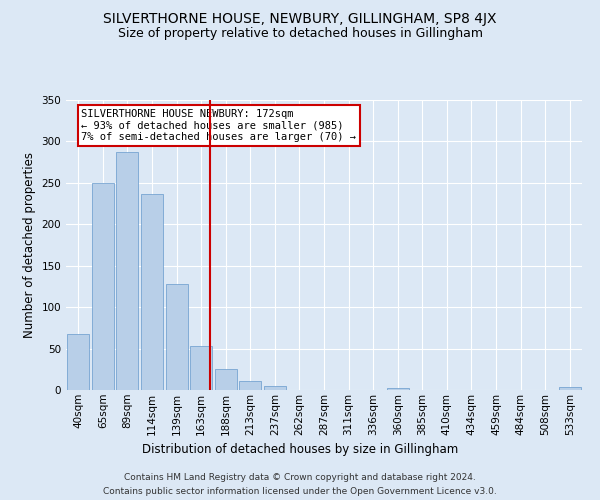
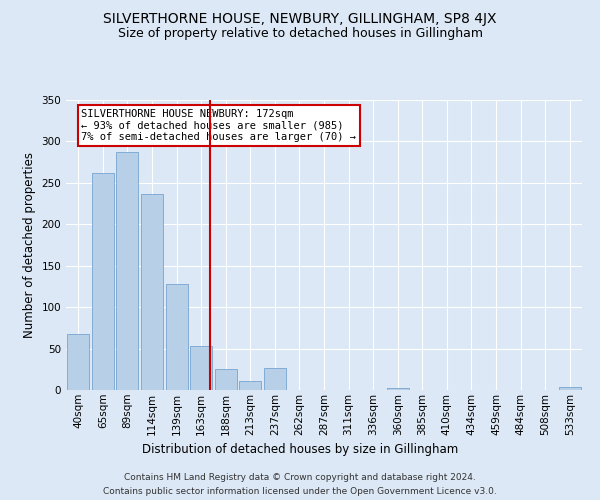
65sqm: 250 -> 262
237sqm: 5 -> 26
